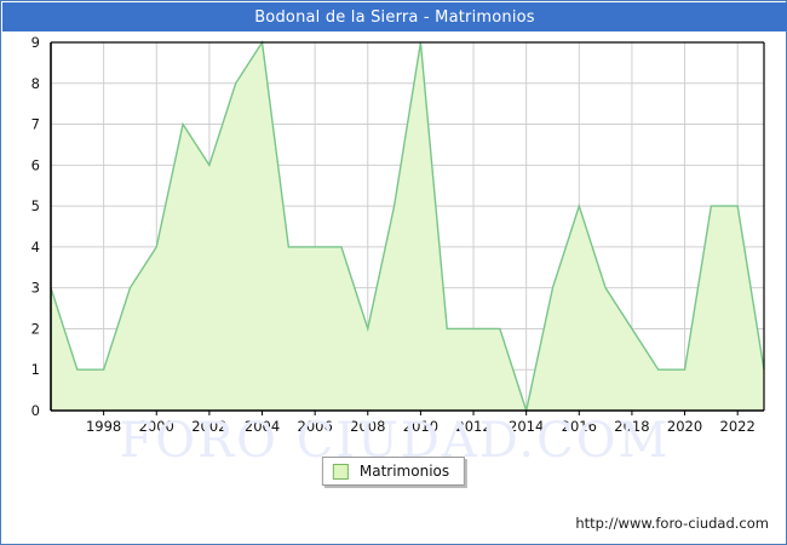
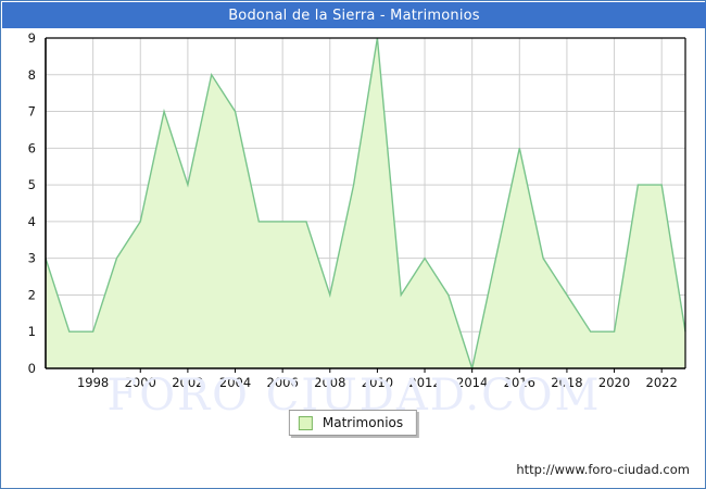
2002: 6 -> 5
2004: 9 -> 7
2012: 2 -> 3
2016: 5 -> 6
